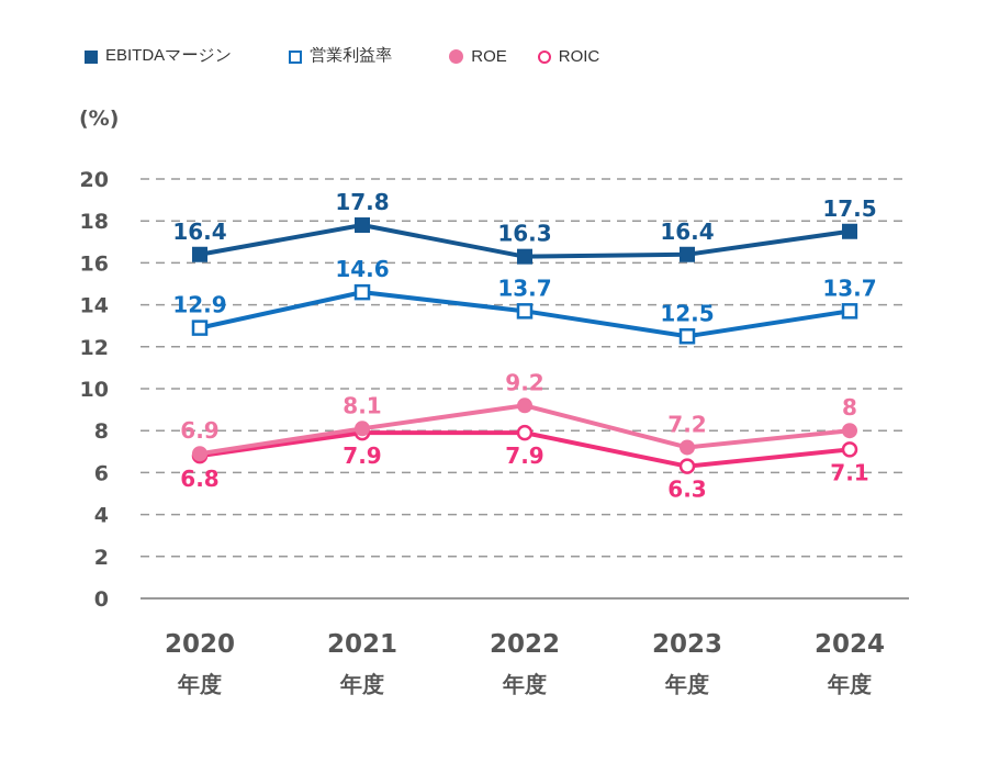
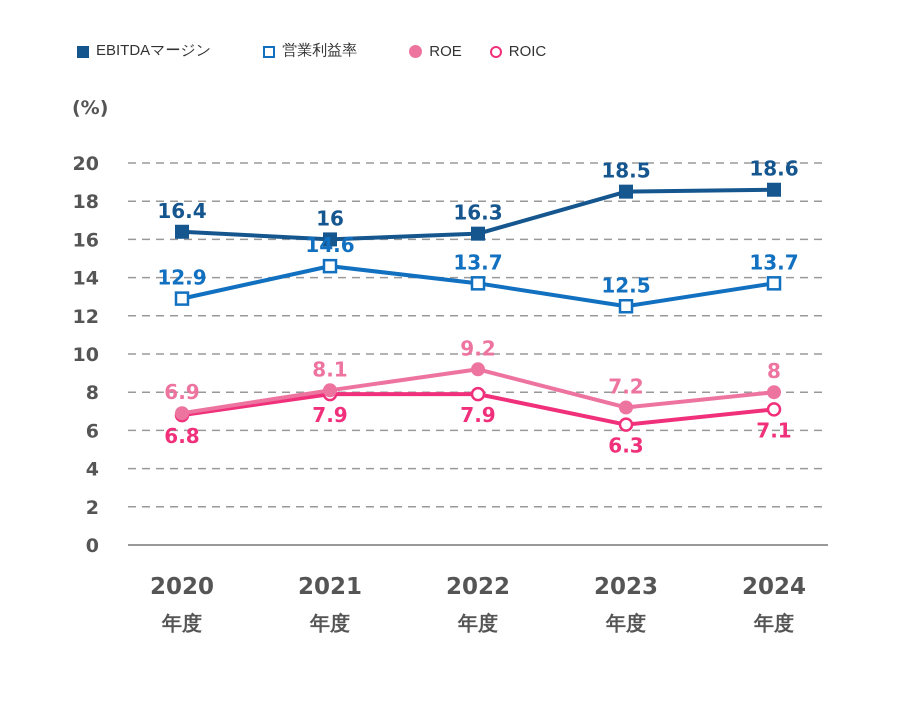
EBITDAマージン/2021: 17.8 -> 16
EBITDAマージン/2023: 16.4 -> 18.5
EBITDAマージン/2024: 17.5 -> 18.6
